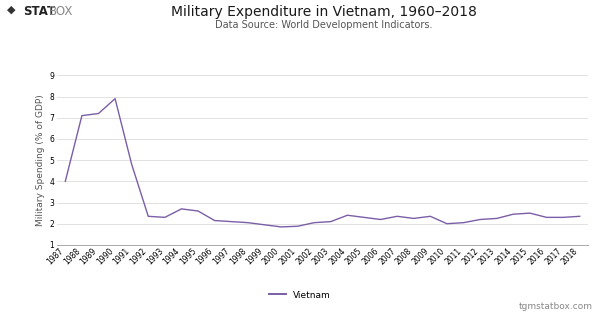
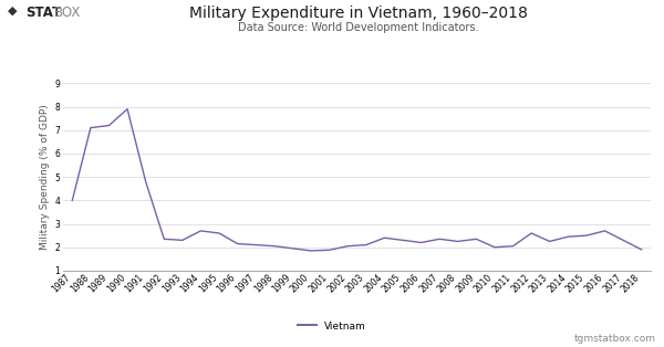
2012: 2.20 -> 2.60
2016: 2.30 -> 2.70
2018: 2.35 -> 1.90
